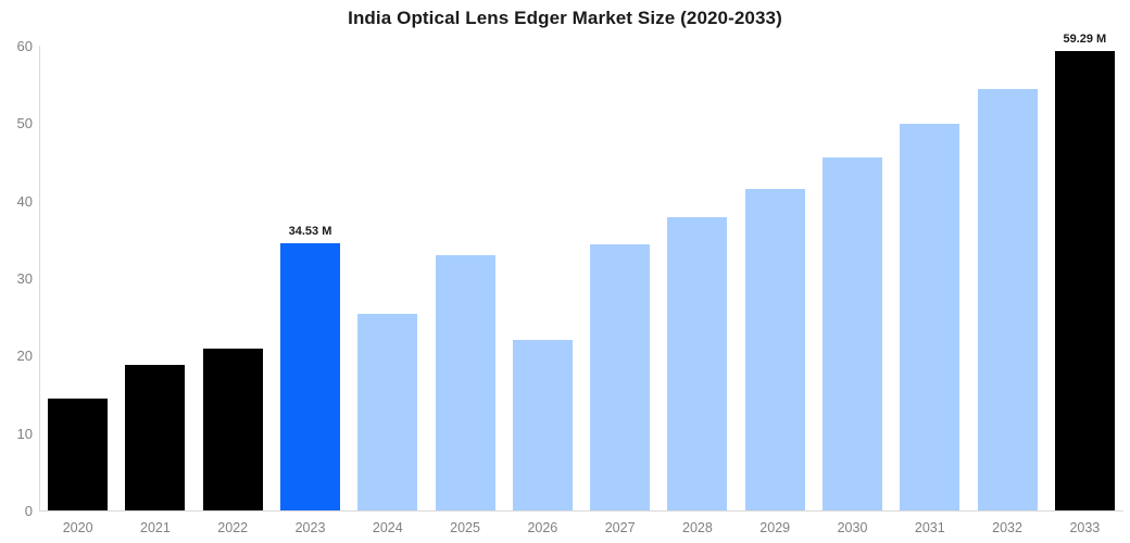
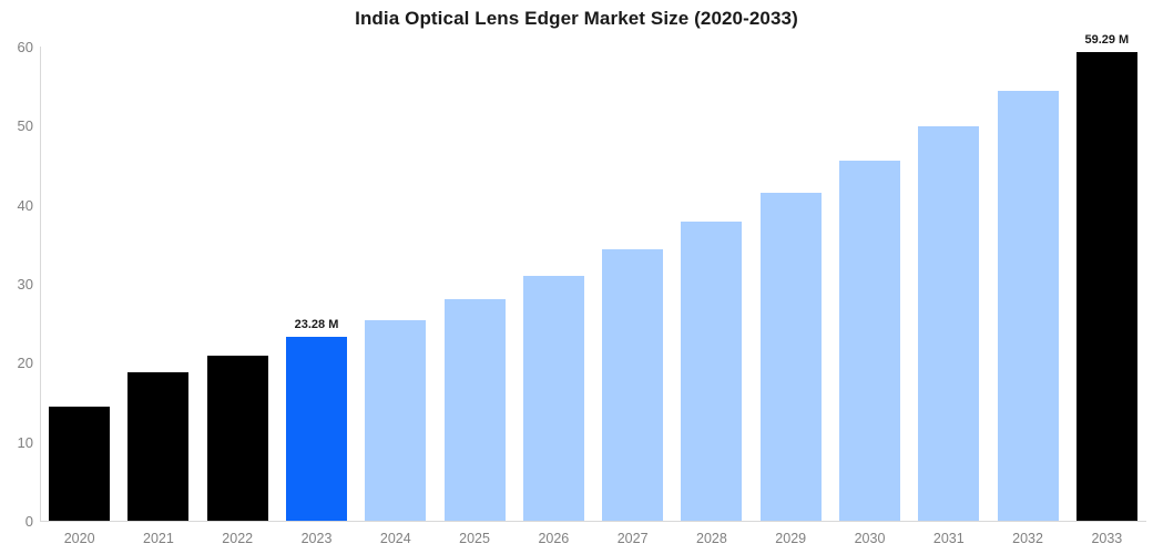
2023: 34.53 -> 23.28
2025: 33 -> 28
2026: 22 -> 31
